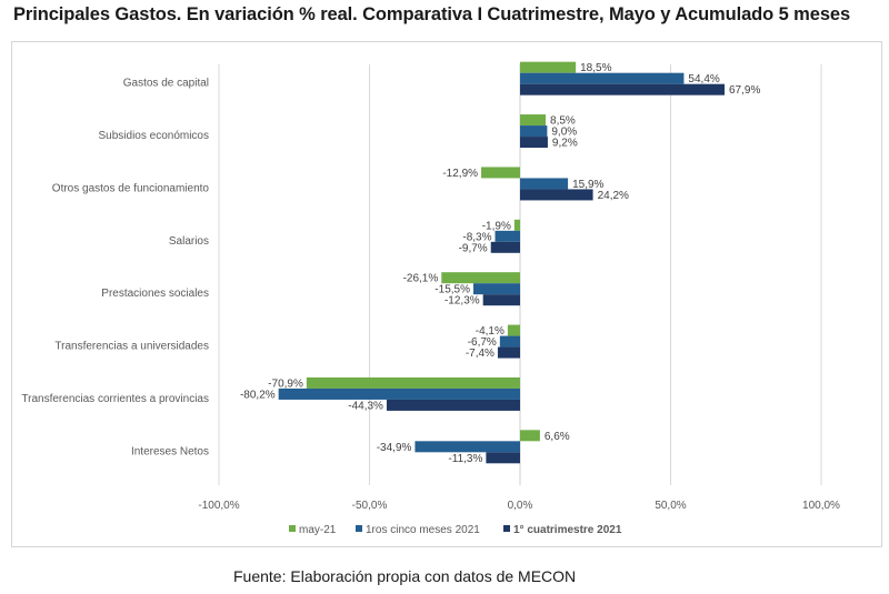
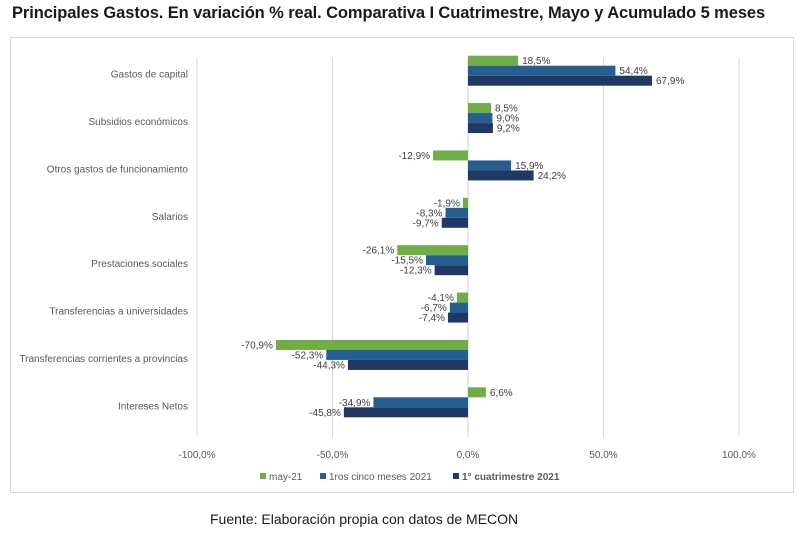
1ros cinco meses 2021/Transferencias corrientes a provincias: -80,2% -> -52,3%
1° cuatrimestre 2021/Intereses Netos: -11,3% -> -45,8%
